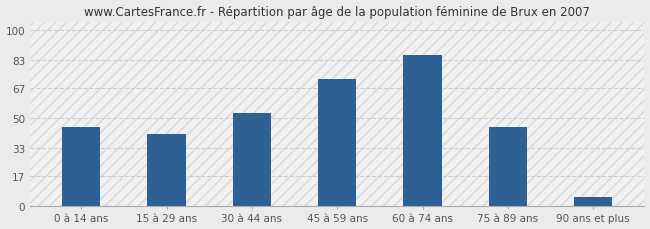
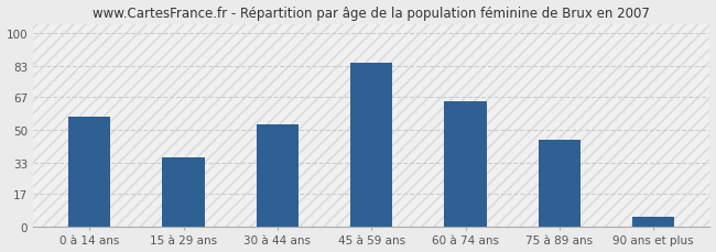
0 à 14 ans: 45 -> 57
15 à 29 ans: 41 -> 36
45 à 59 ans: 72 -> 85
60 à 74 ans: 86 -> 65
